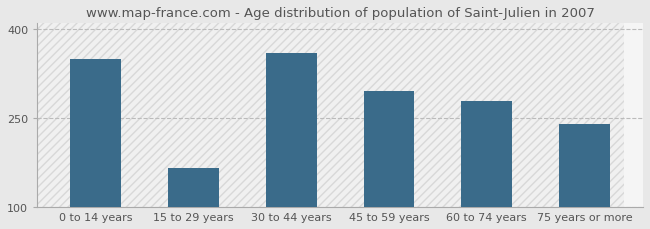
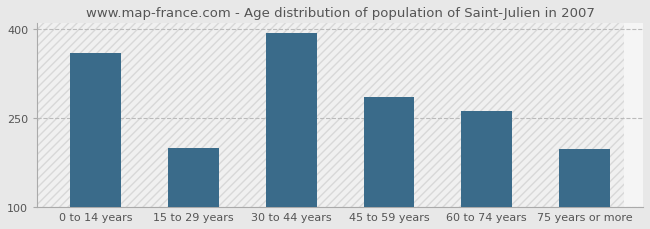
0 to 14 years: 350 -> 360
15 to 29 years: 166 -> 200
30 to 44 years: 360 -> 393
45 to 59 years: 296 -> 285
60 to 74 years: 278 -> 262
75 years or more: 240 -> 198
